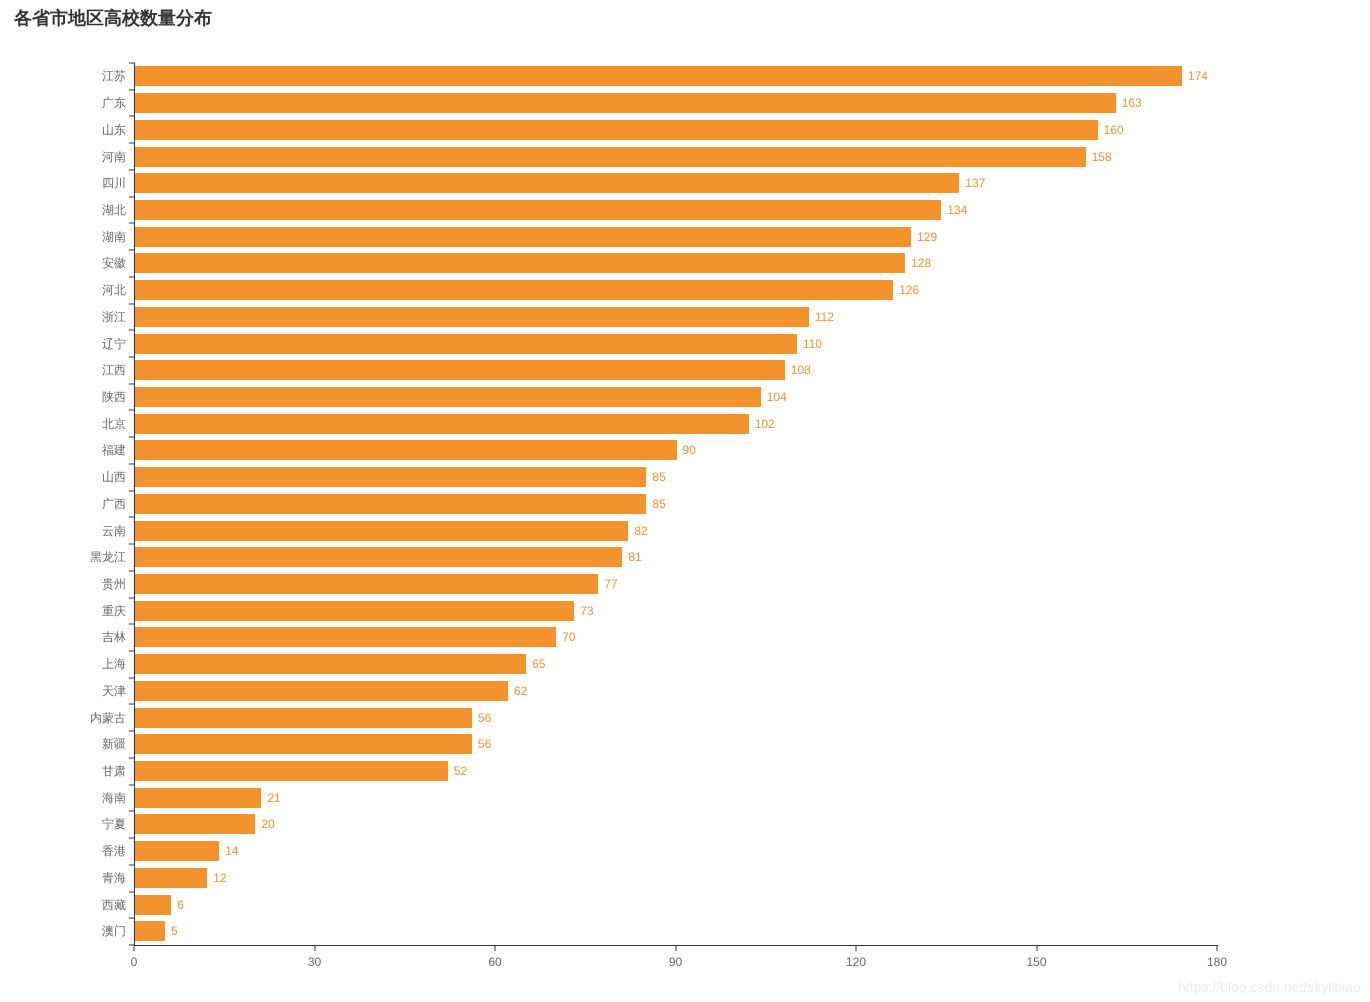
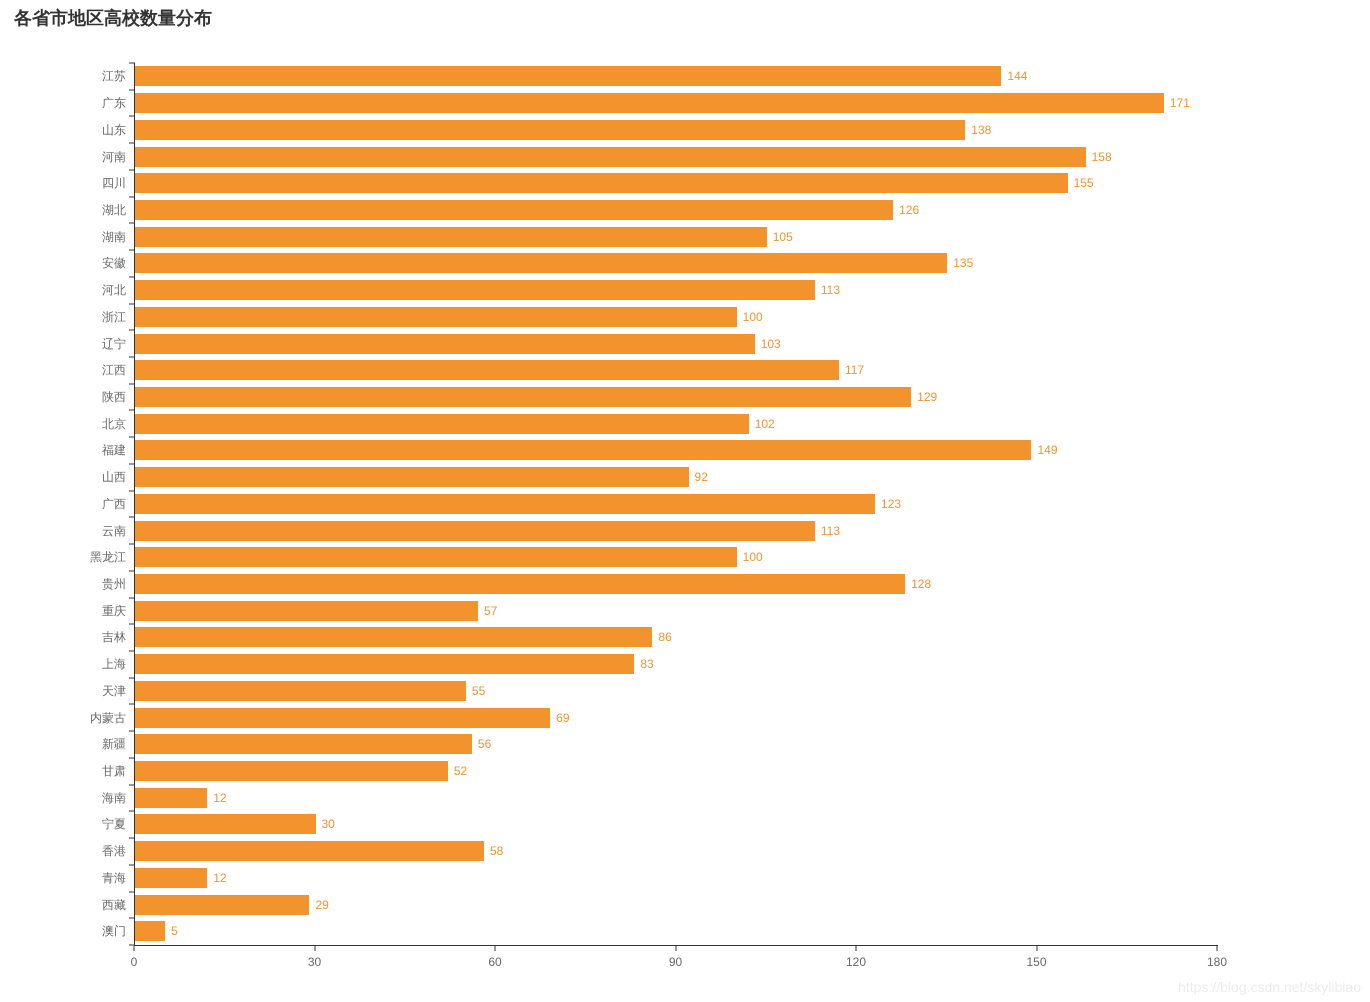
江苏: 174 -> 144
广东: 163 -> 171
山东: 160 -> 138
四川: 137 -> 155
湖北: 134 -> 126
湖南: 129 -> 105
安徽: 128 -> 135
河北: 126 -> 113
浙江: 112 -> 100
辽宁: 110 -> 103
江西: 108 -> 117
陕西: 104 -> 129
福建: 90 -> 149
山西: 85 -> 92
广西: 85 -> 123
云南: 82 -> 113
黑龙江: 81 -> 100
贵州: 77 -> 128
重庆: 73 -> 57
吉林: 70 -> 86
上海: 65 -> 83
天津: 62 -> 55
内蒙古: 56 -> 69
海南: 21 -> 12
宁夏: 20 -> 30
香港: 14 -> 58
西藏: 6 -> 29
